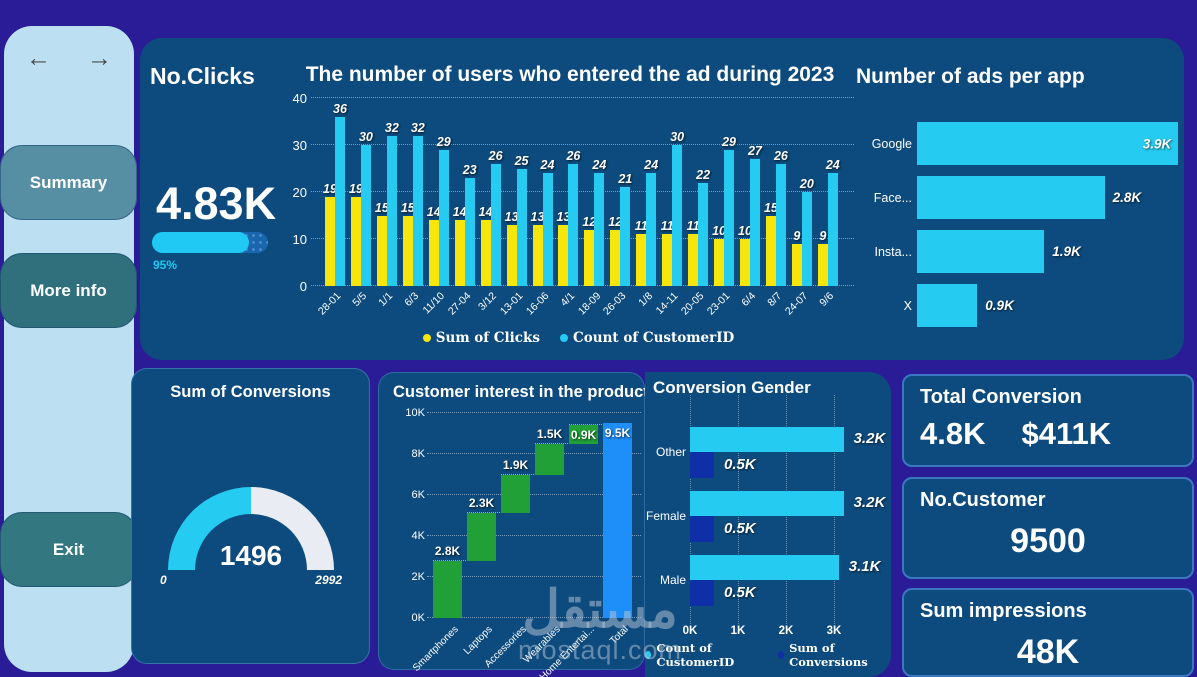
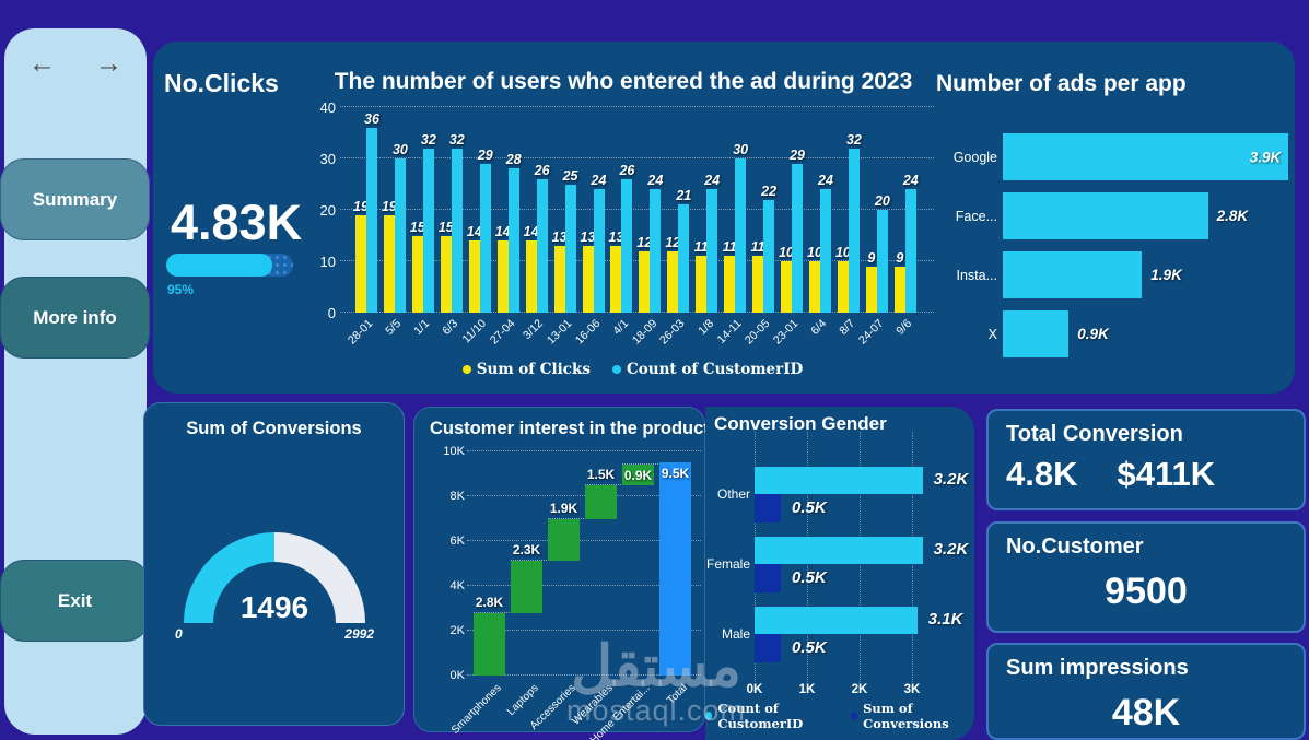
The number of users who entered the ad during 2023/Count of CustomerID/27-04: 23 -> 28
The number of users who entered the ad during 2023/Count of CustomerID/6/4: 27 -> 24
The number of users who entered the ad during 2023/Sum of Clicks/8/7: 15 -> 10
The number of users who entered the ad during 2023/Count of CustomerID/8/7: 26 -> 32
